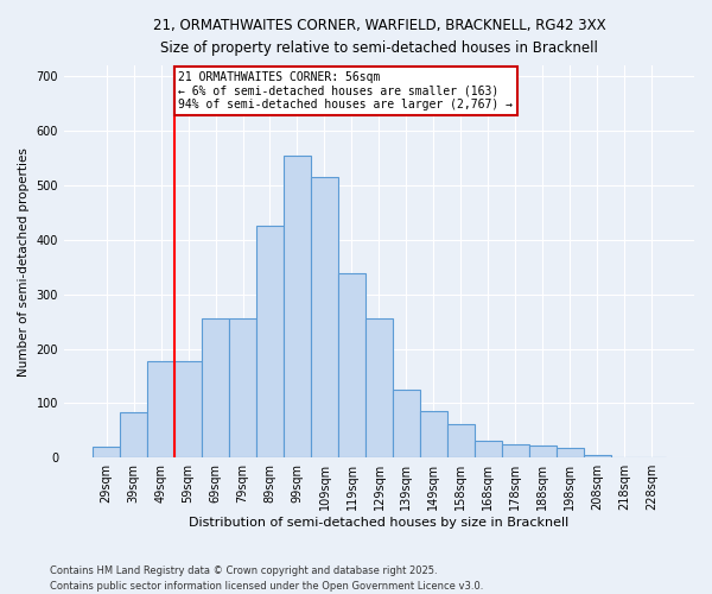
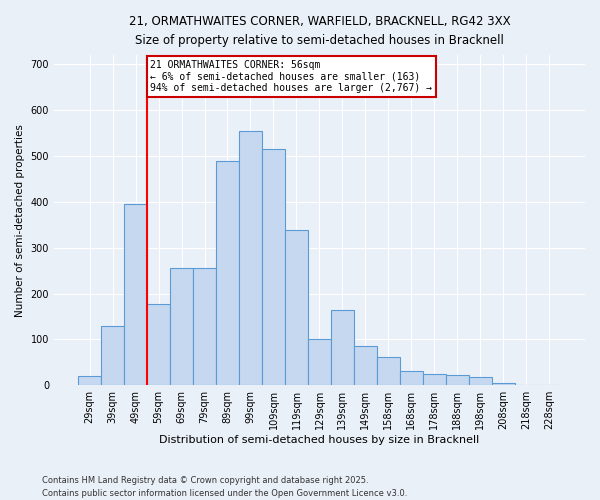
39sqm: 83 -> 130
49sqm: 178 -> 395
89sqm: 425 -> 490
129sqm: 255 -> 100
139sqm: 125 -> 165
